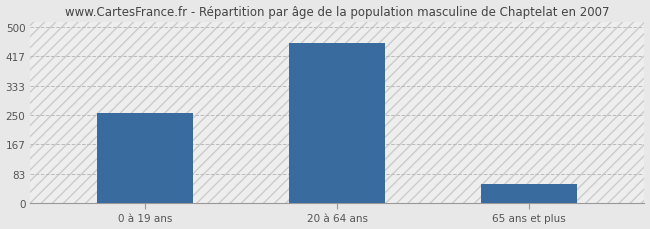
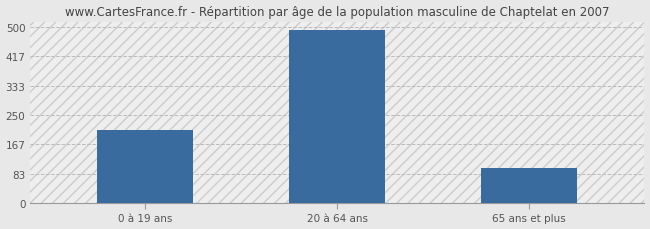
0 à 19 ans: 255 -> 208
20 à 64 ans: 455 -> 492
65 ans et plus: 55 -> 100
